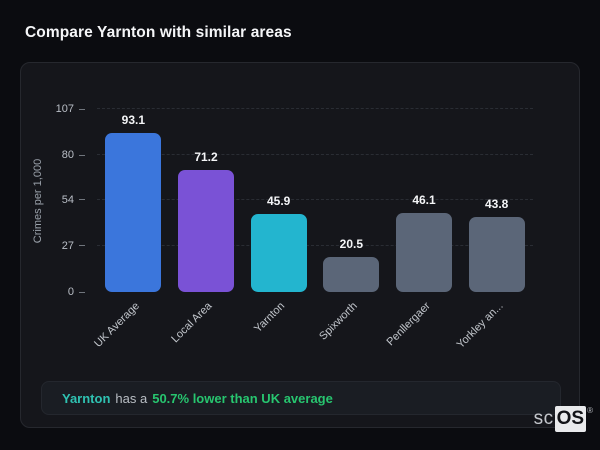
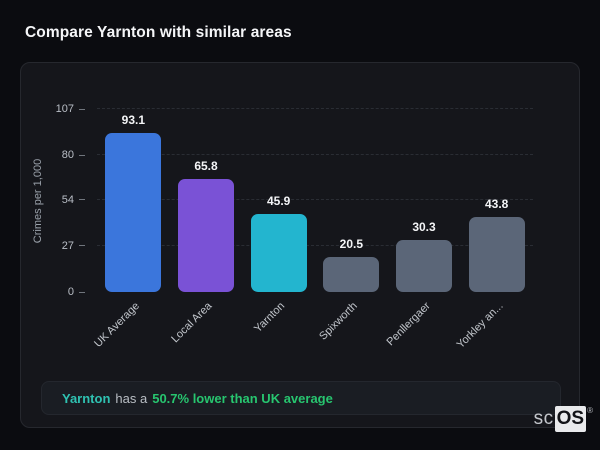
Local Area: 71.2 -> 65.8
Penllergaer: 46.1 -> 30.3
